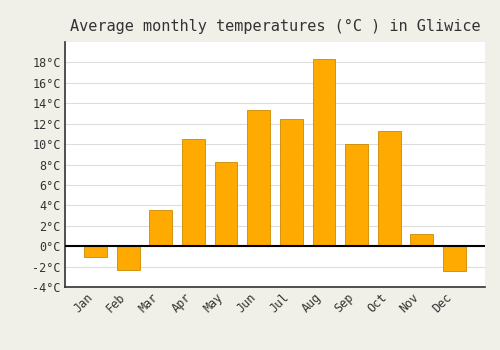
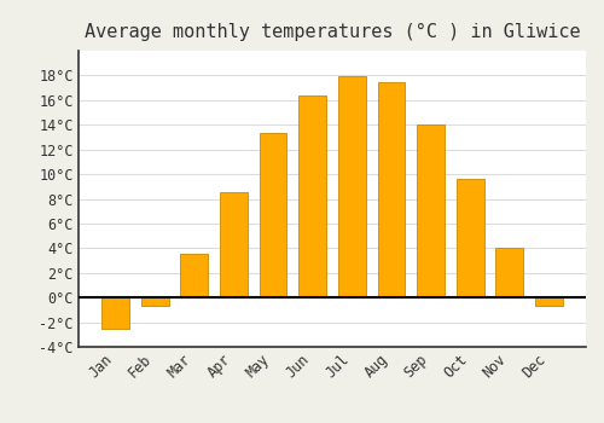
Jan: -1.1°C -> -2.5°C
Feb: -2.3°C -> -0.7°C
Apr: 10.5°C -> 8.5°C
May: 8.2°C -> 13.3°C
Jun: 13.3°C -> 16.4°C
Jul: 12.5°C -> 17.9°C
Aug: 18.3°C -> 17.5°C
Sep: 10.0°C -> 14.0°C
Oct: 11.3°C -> 9.6°C
Nov: 1.2°C -> 4.0°C
Dec: -2.4°C -> -0.7°C
